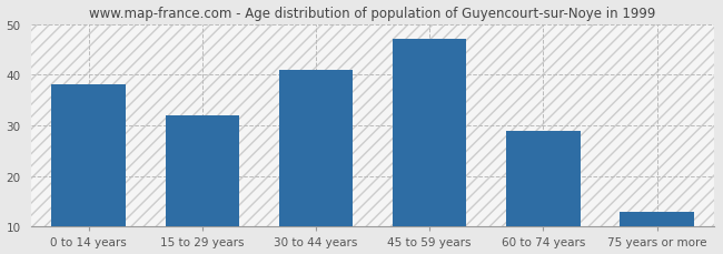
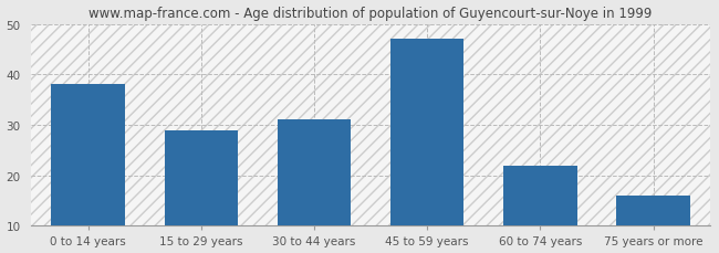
15 to 29 years: 32 -> 29
30 to 44 years: 41 -> 31
60 to 74 years: 29 -> 22
75 years or more: 13 -> 16
